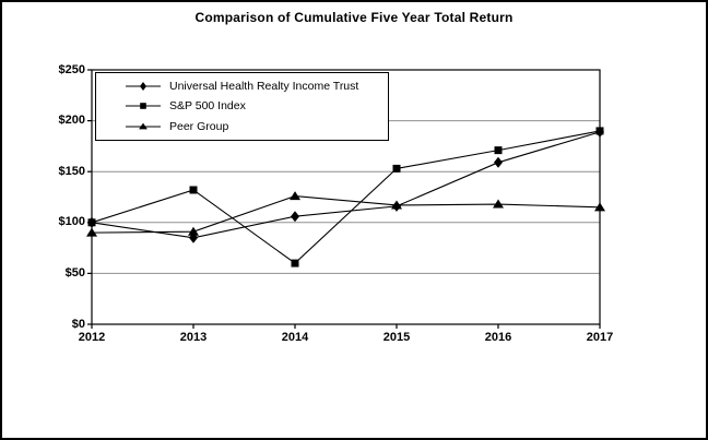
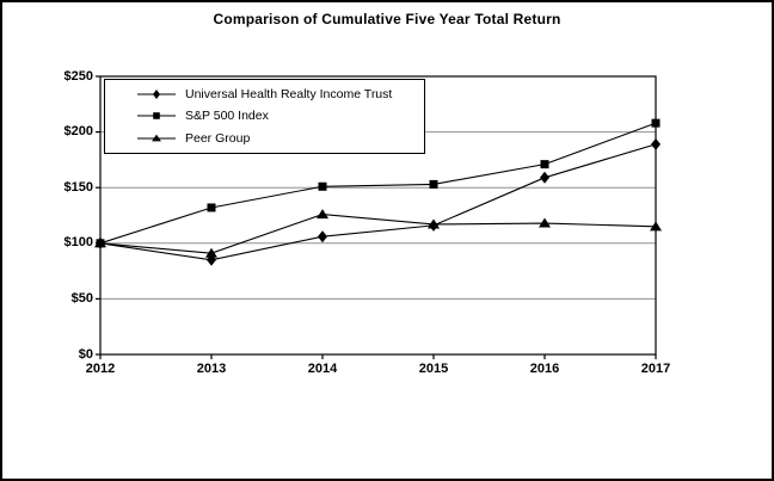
Peer Group/2012: $90 -> $100
S&P 500 Index/2014: $60 -> $150
S&P 500 Index/2017: $190 -> $210
